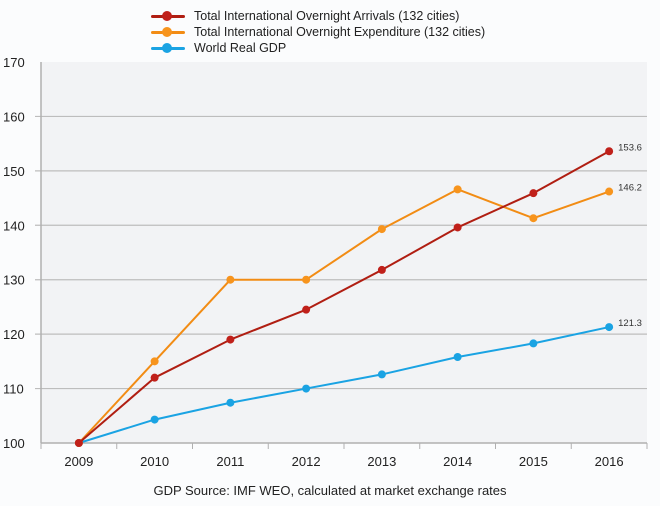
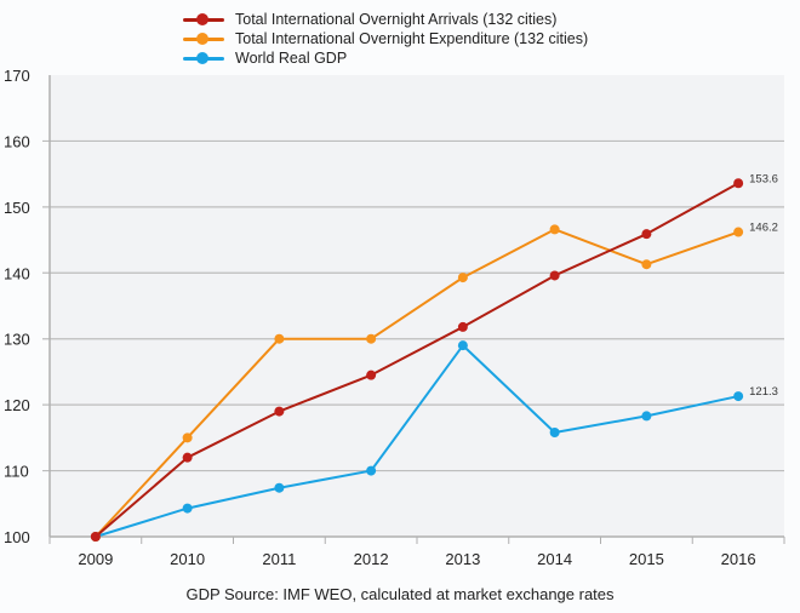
World Real GDP/2013: 113 -> 129
